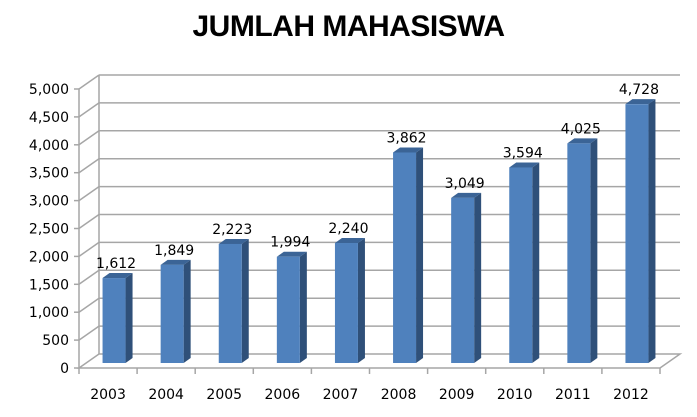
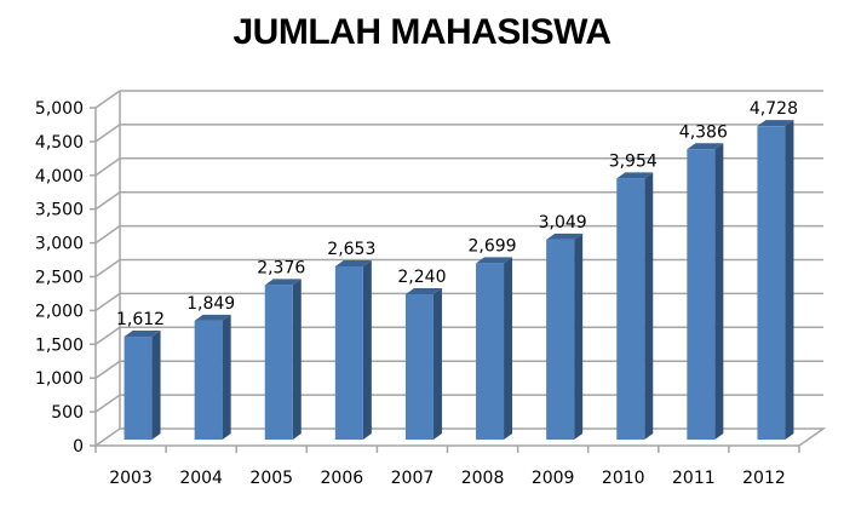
2005: 2,223 -> 2,376
2006: 1,994 -> 2,653
2008: 3,862 -> 2,699
2010: 3,594 -> 3,954
2011: 4,025 -> 4,386
